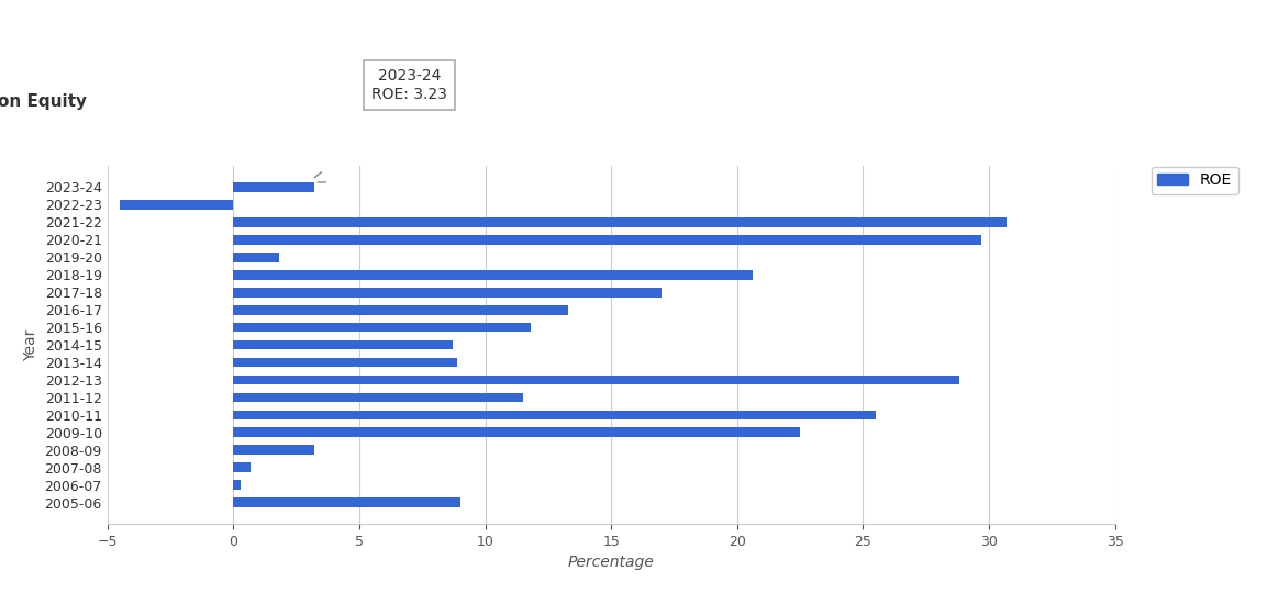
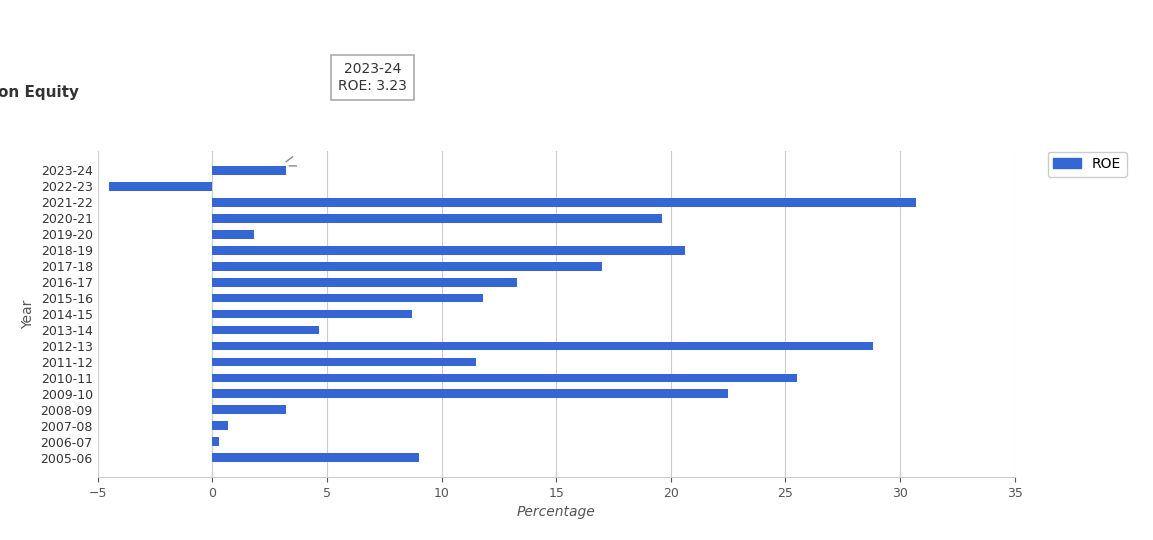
2020-21: 29.70 -> 19.60
2013-14: 8.90 -> 4.65
